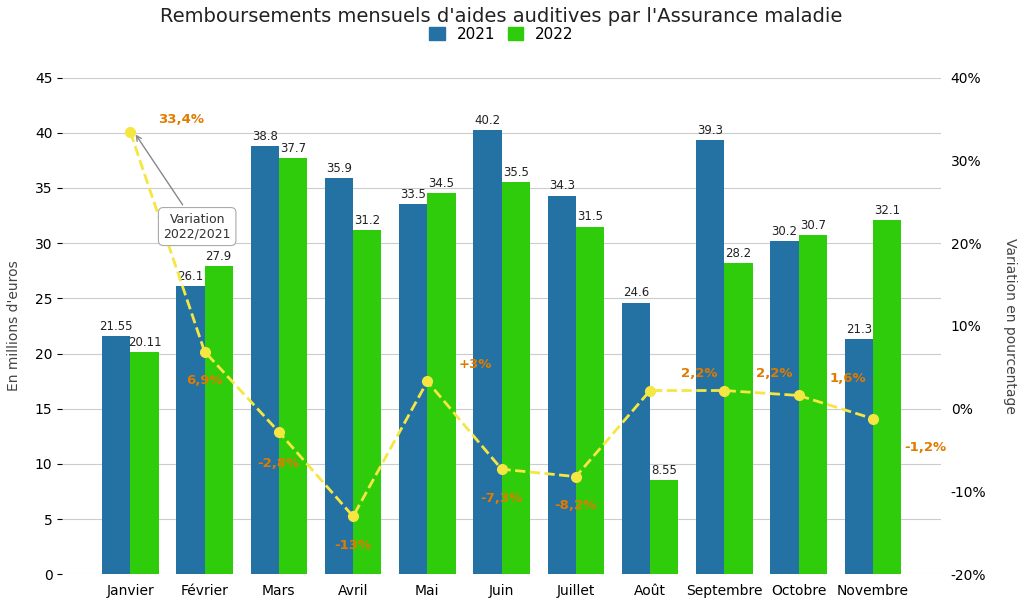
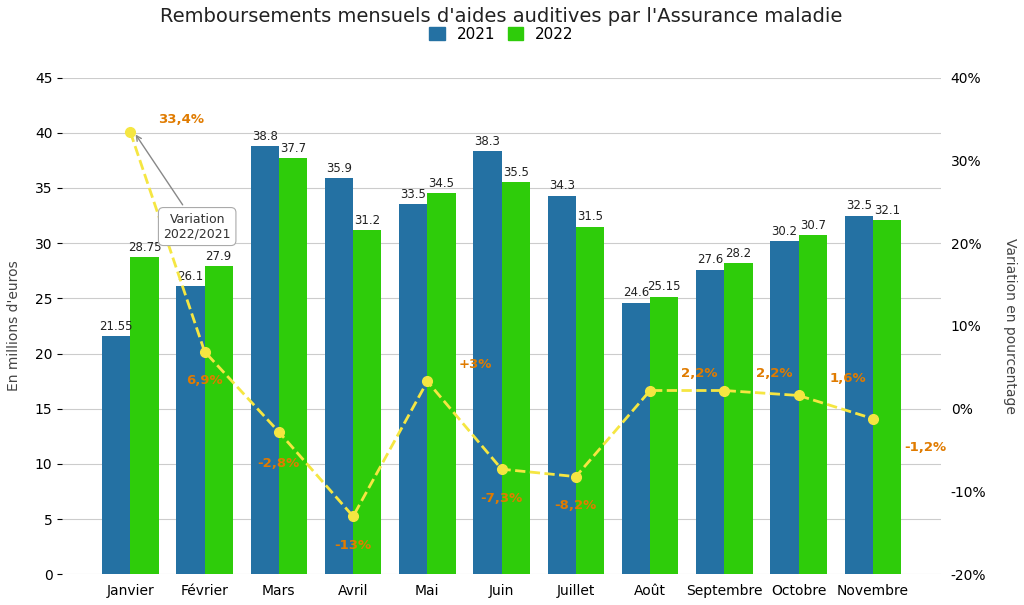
2022/Janvier: 20.11 -> 28.75
2021/Juin: 40.2 -> 38.3
2022/Août: 8.55 -> 25.15
2021/Septembre: 39.3 -> 27.6
2021/Novembre: 21.3 -> 32.5
